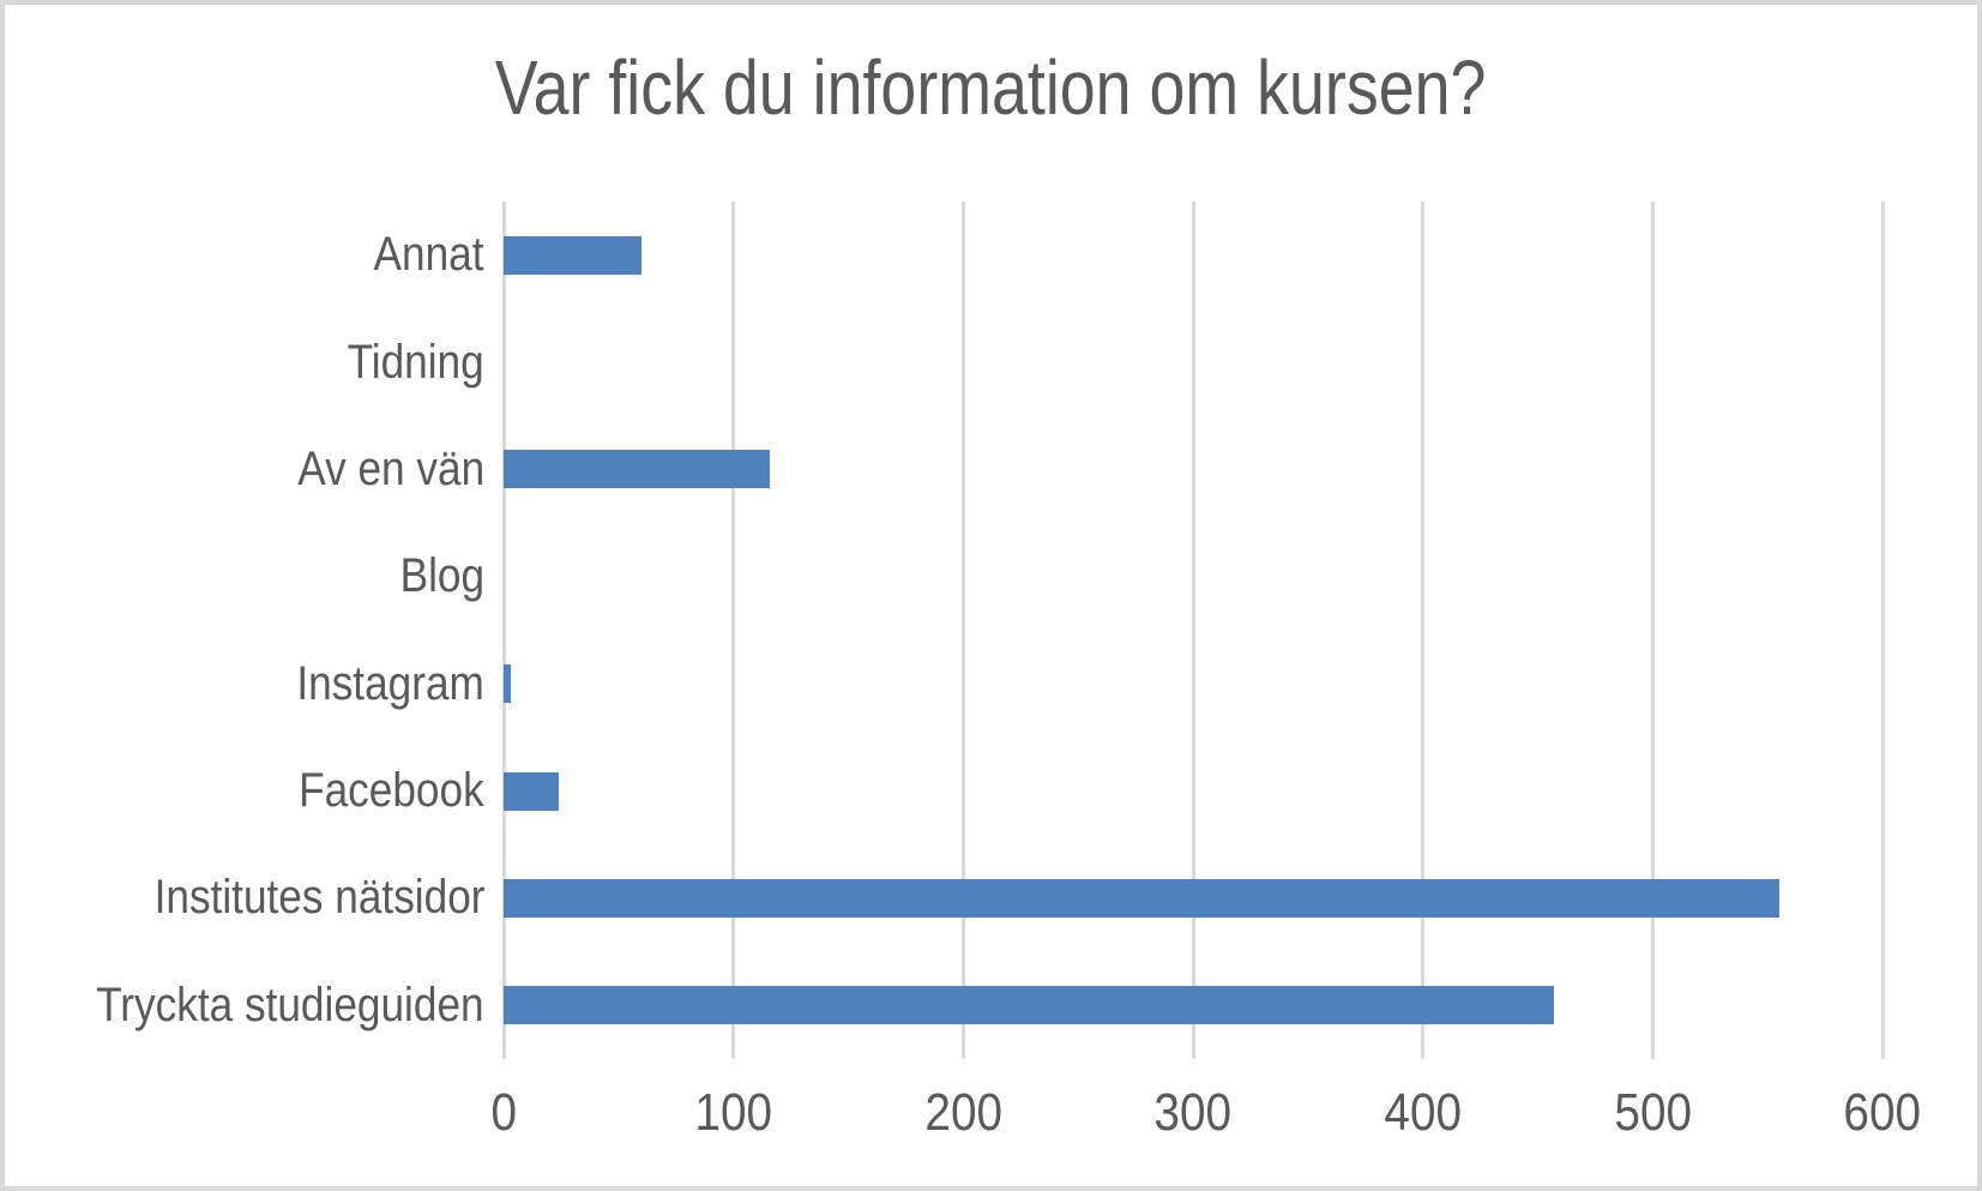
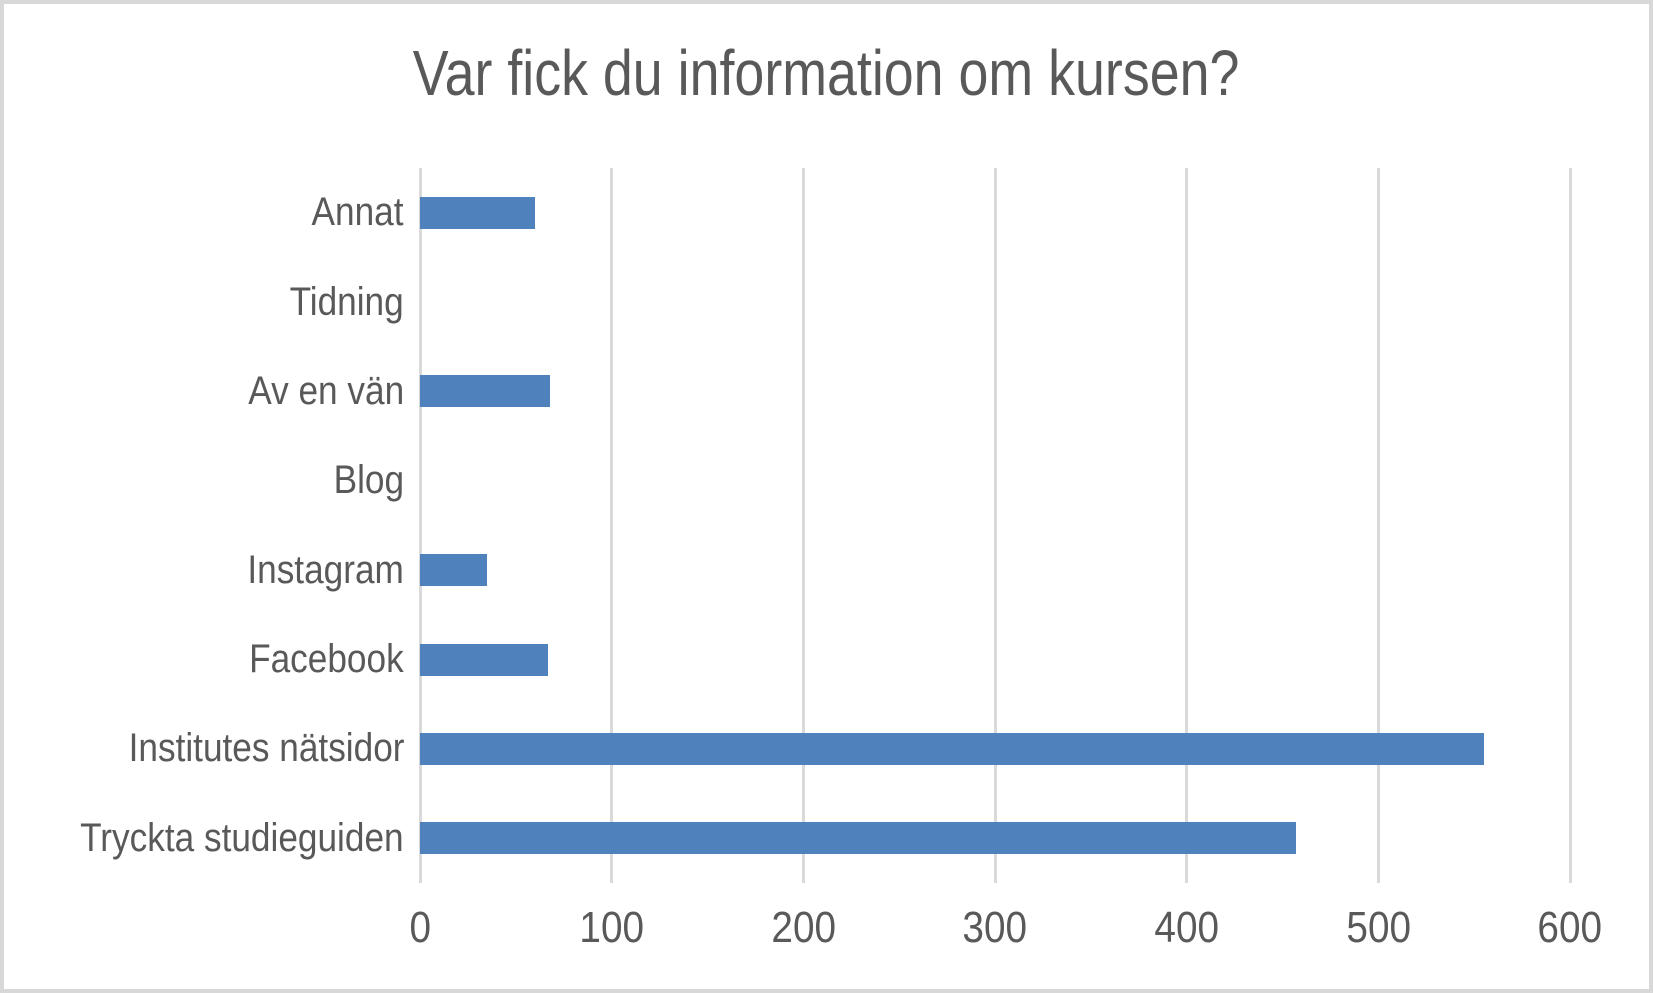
Av en vän: 116 -> 68
Instagram: 3 -> 35
Facebook: 24 -> 67
